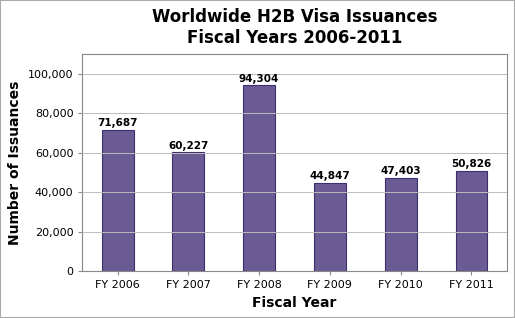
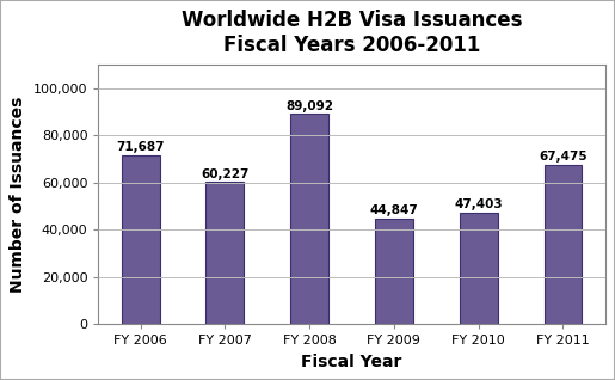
FY 2008: 94,304 -> 89,092
FY 2011: 50,826 -> 67,475
